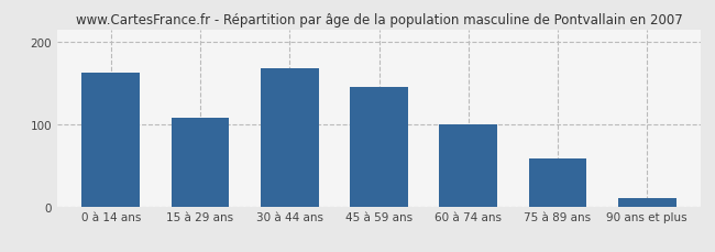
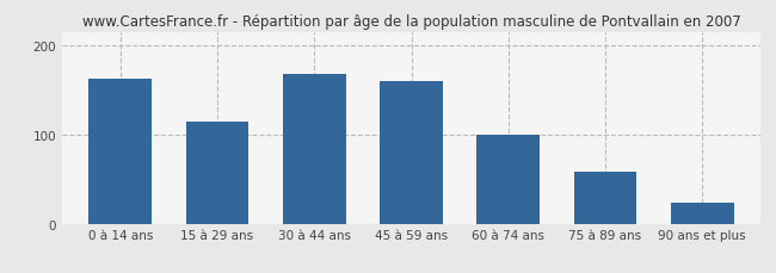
15 à 29 ans: 107 -> 114
45 à 59 ans: 145 -> 160
90 ans et plus: 10 -> 24
